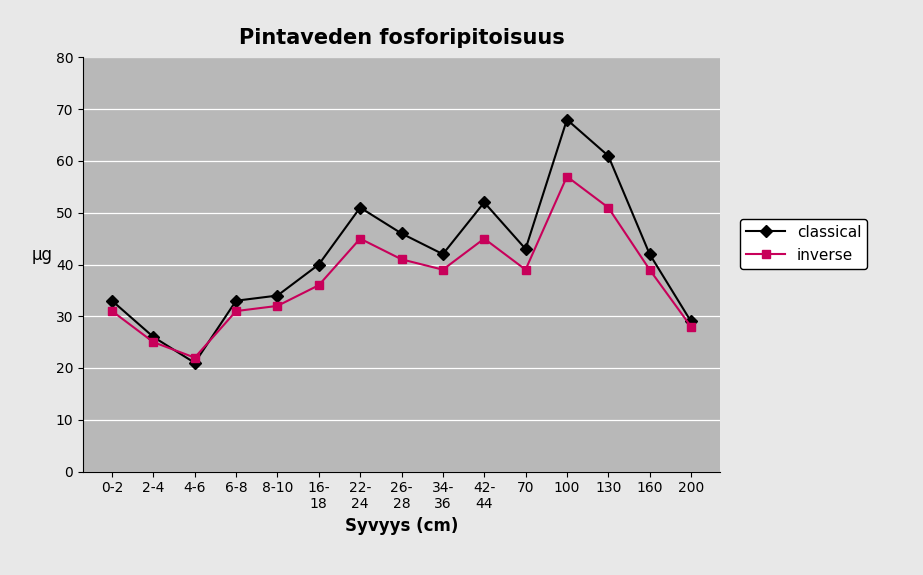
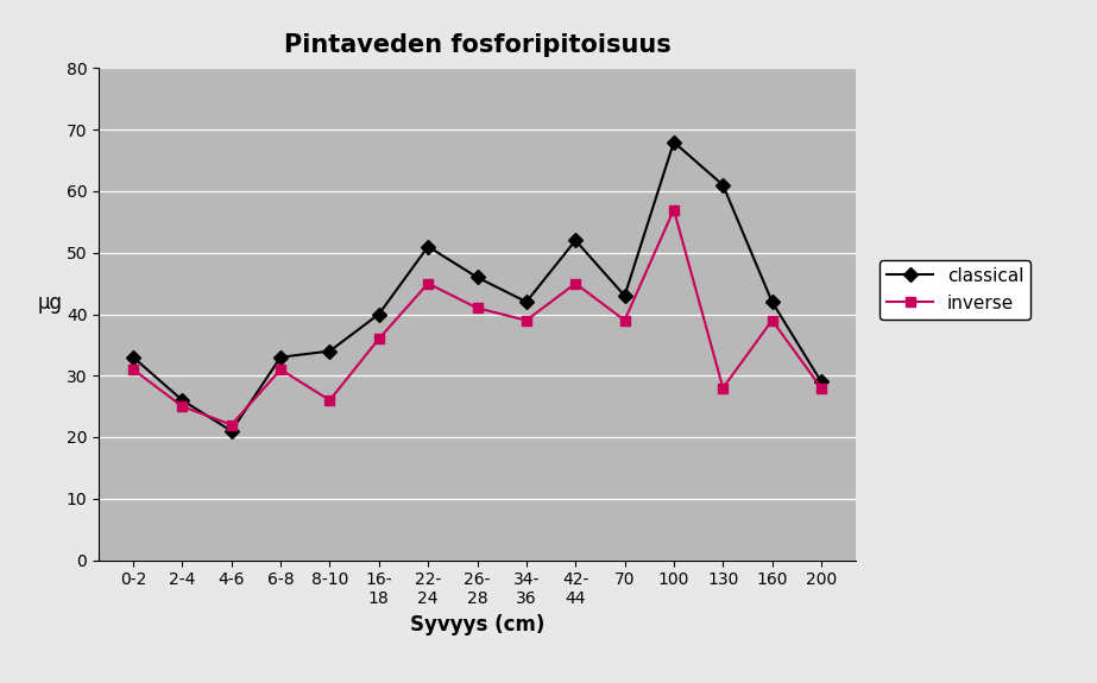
inverse/8-10: 32 -> 26
inverse/130: 51 -> 28
